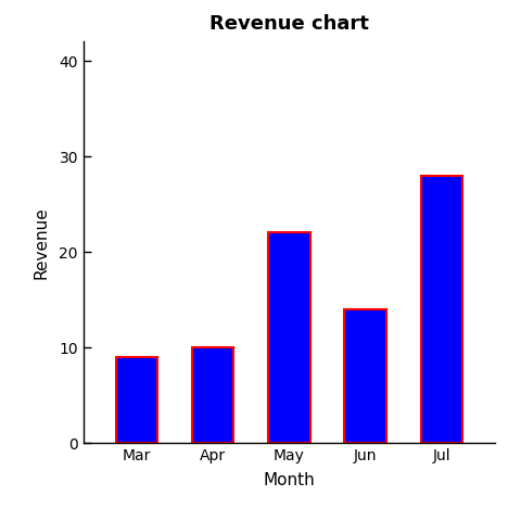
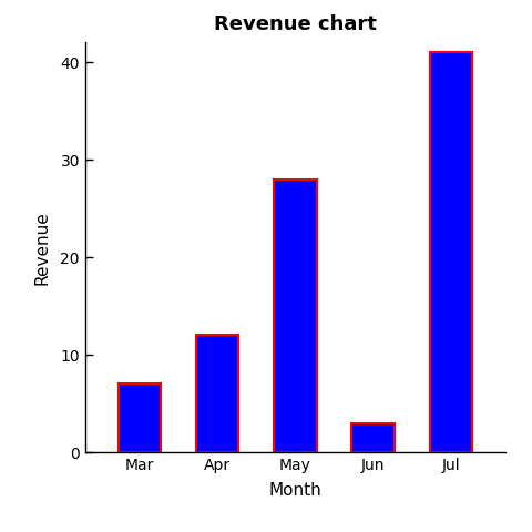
Mar: 9 -> 7
Apr: 10 -> 12
May: 22 -> 28
Jun: 14 -> 3
Jul: 28 -> 41
